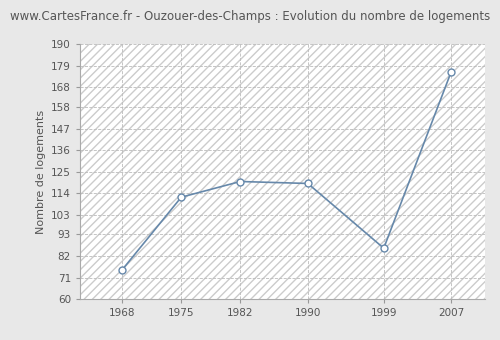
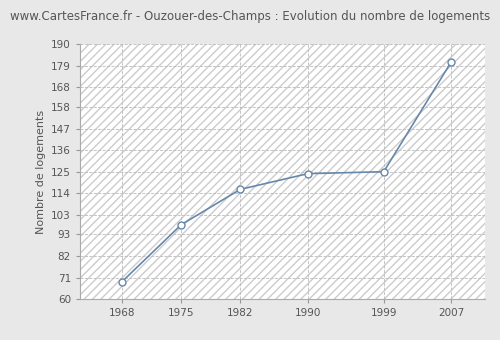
1968: 75 -> 69
1975: 112 -> 98
1982: 120 -> 116
1990: 119 -> 124
1999: 86 -> 125
2007: 176 -> 181
